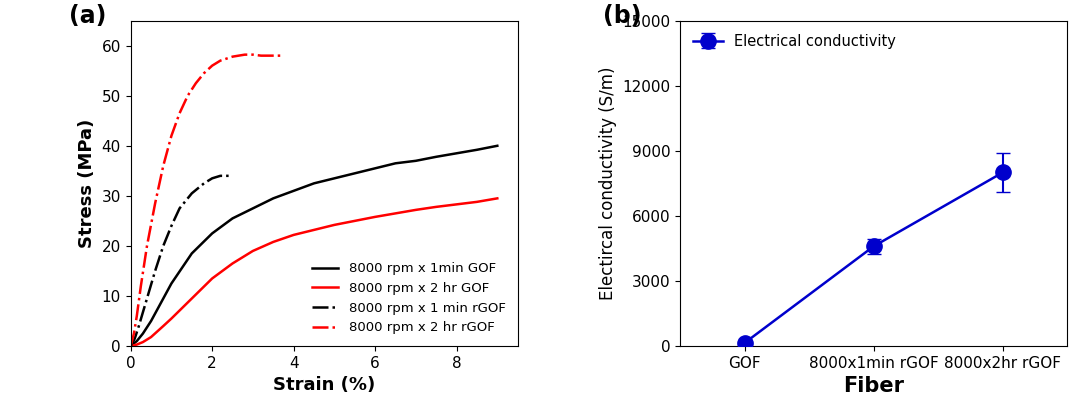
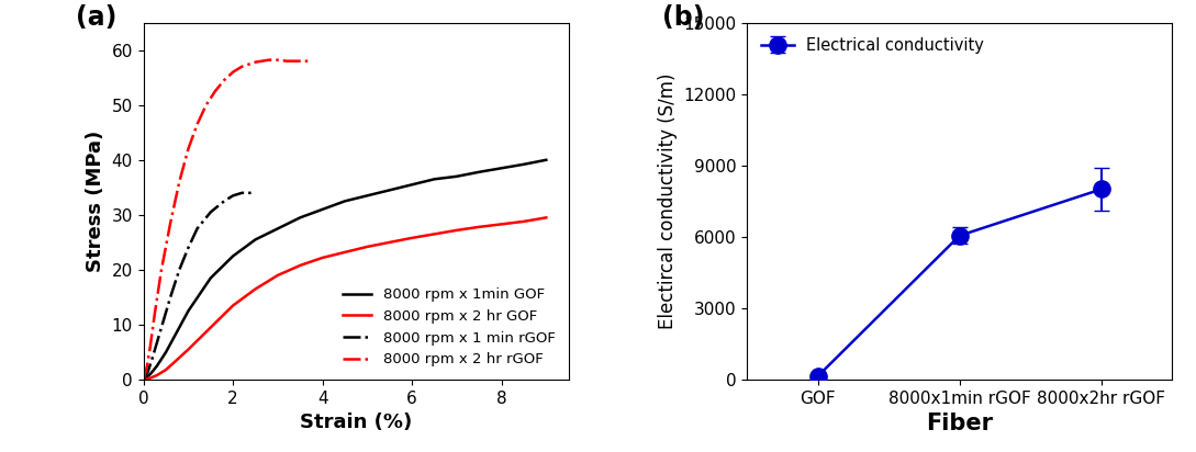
8000x1min rGOF: 4600 -> 6050
